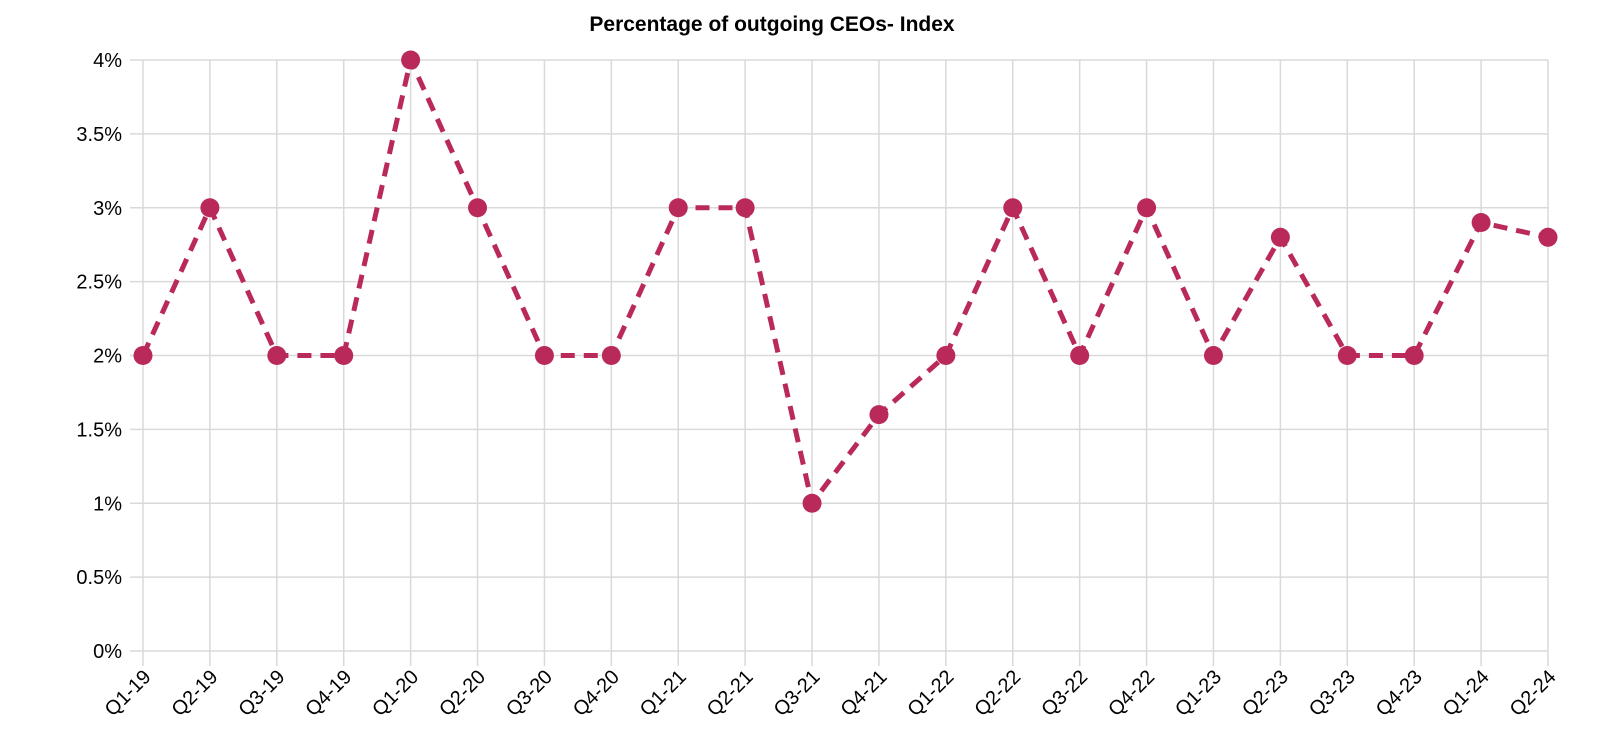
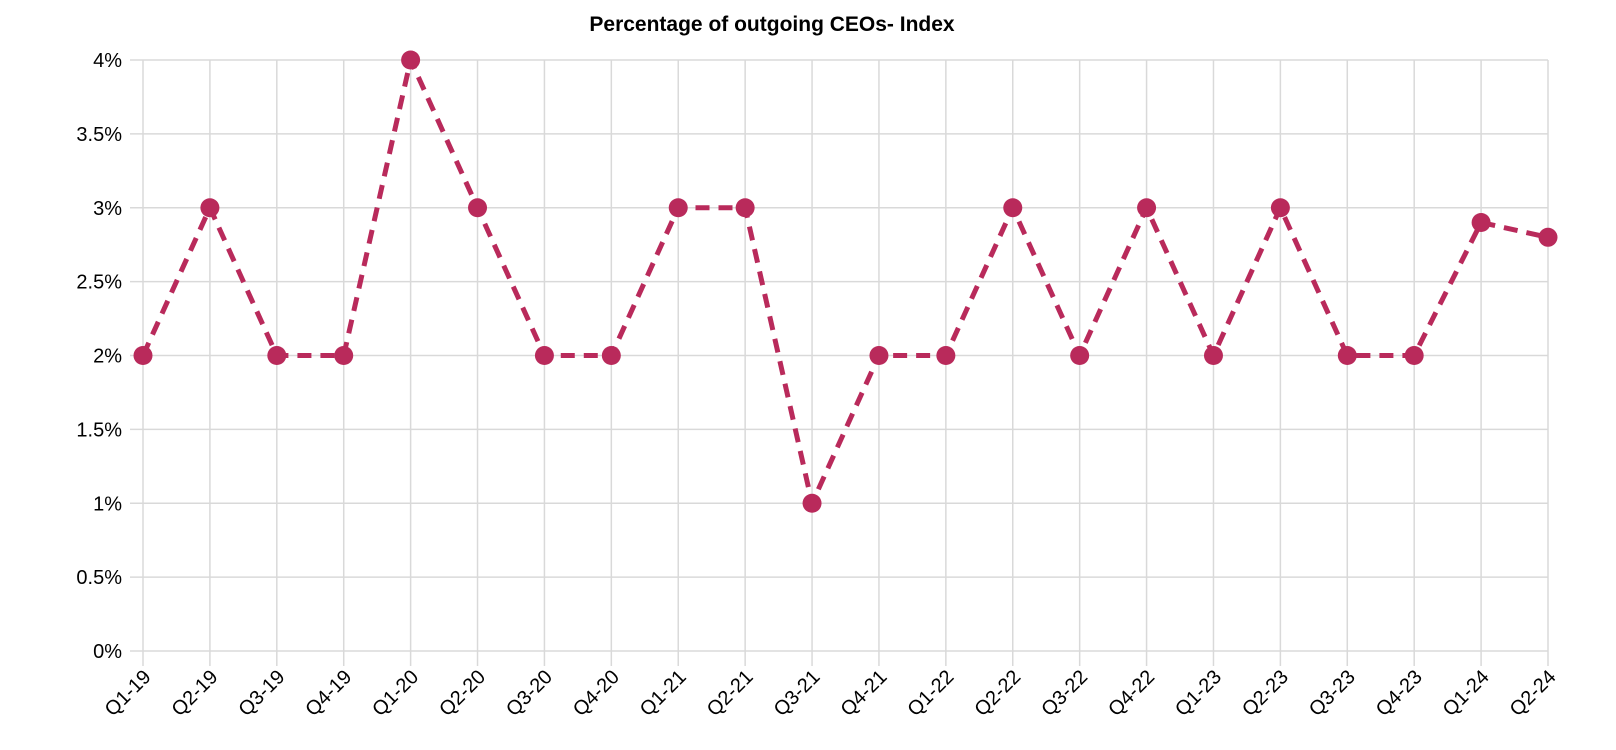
Q4-21: 1.6% -> 2.0%
Q2-23: 2.8% -> 3.0%
